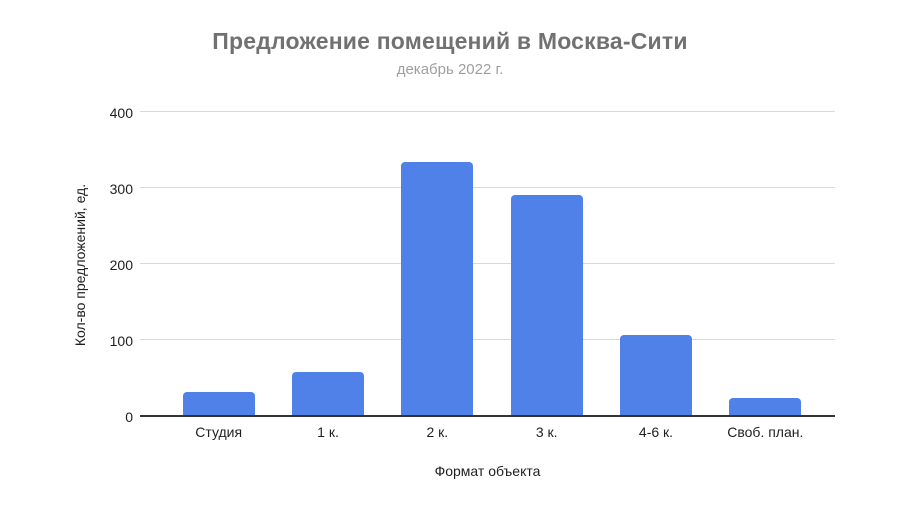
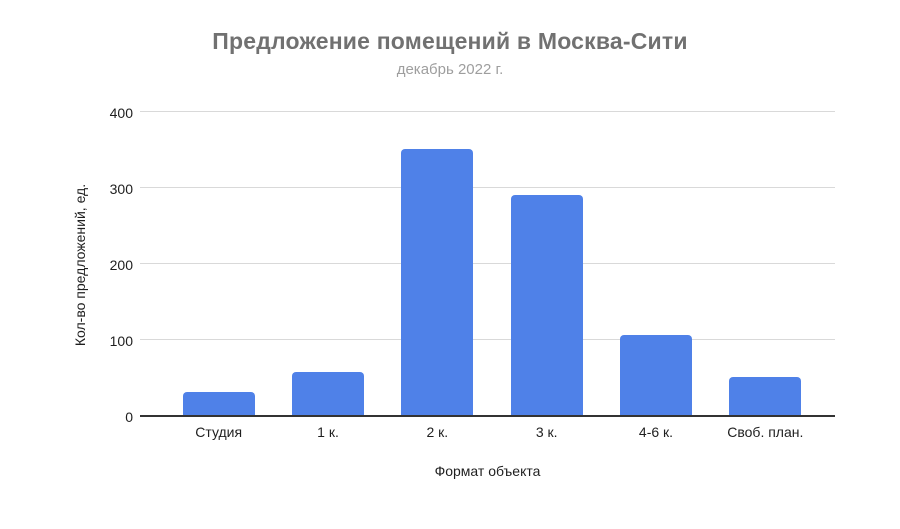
2 к.: 330 -> 350
Своб. план.: 20 -> 50
